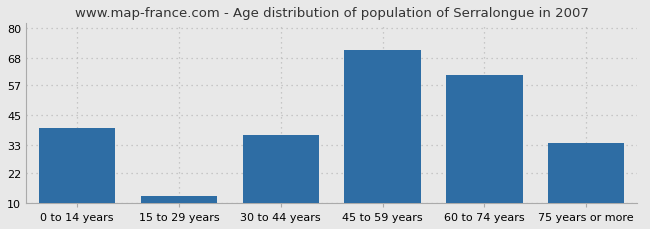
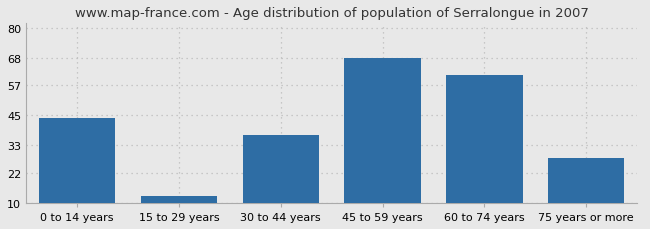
0 to 14 years: 40 -> 44
45 to 59 years: 71 -> 68
75 years or more: 34 -> 28
